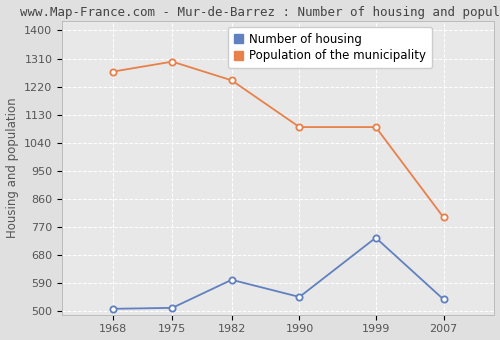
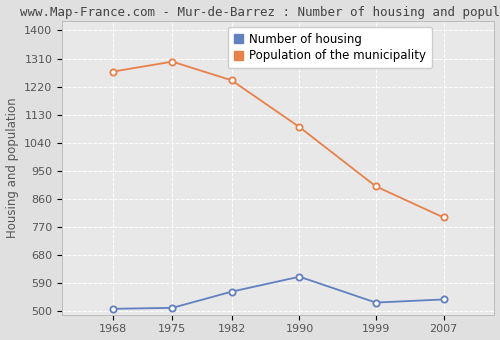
Number of housing/1982: 600 -> 562
Number of housing/1990: 545 -> 610
Number of housing/1999: 735 -> 527
Population of the municipality/1999: 1090 -> 900
